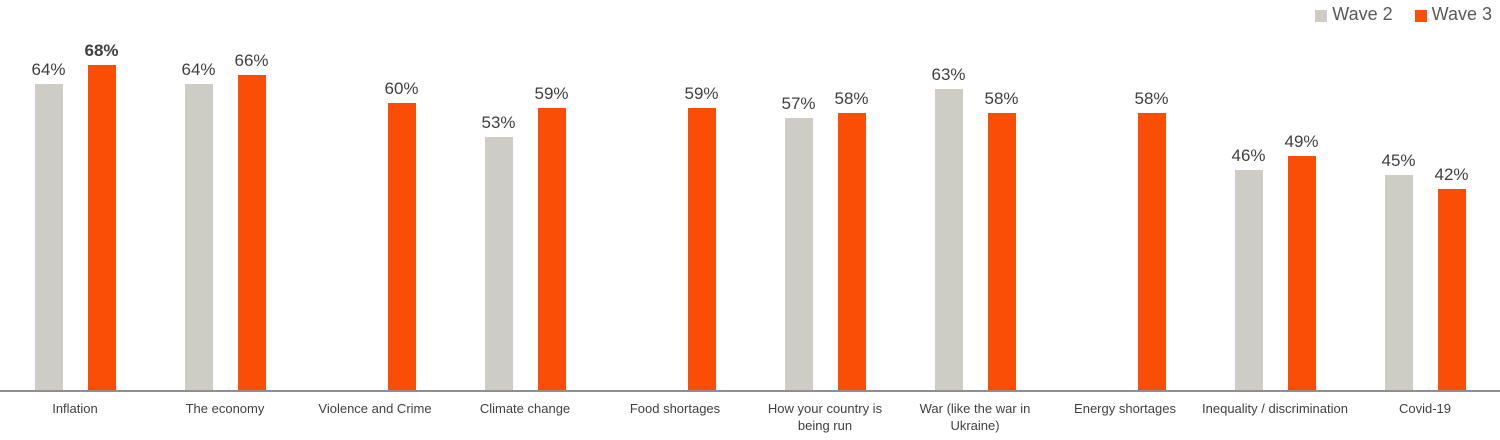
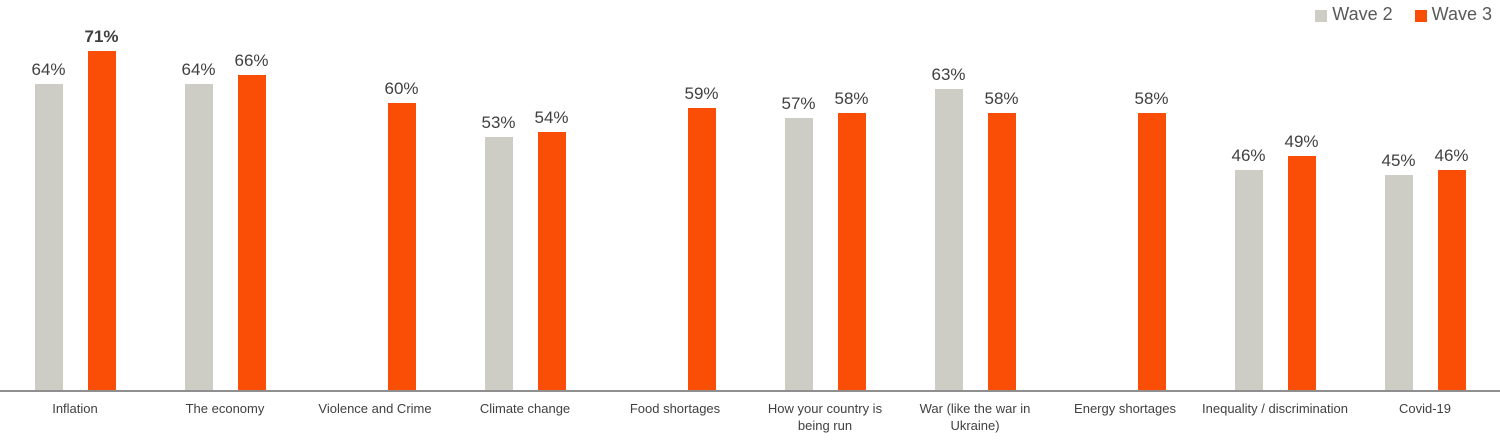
Wave 3/Inflation: 68% -> 71%
Wave 3/Climate change: 59% -> 54%
Wave 3/Covid-19: 42% -> 46%
